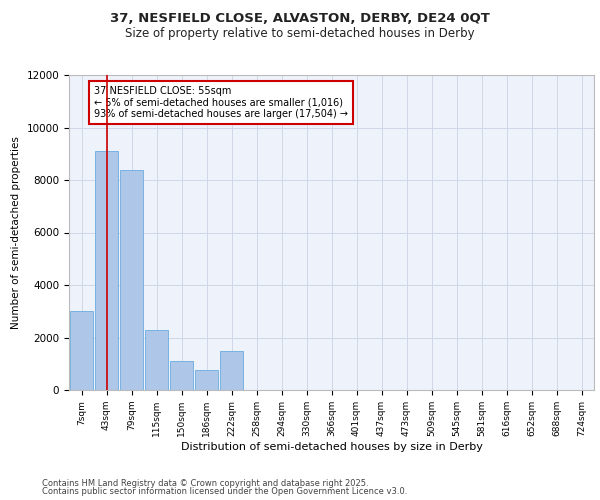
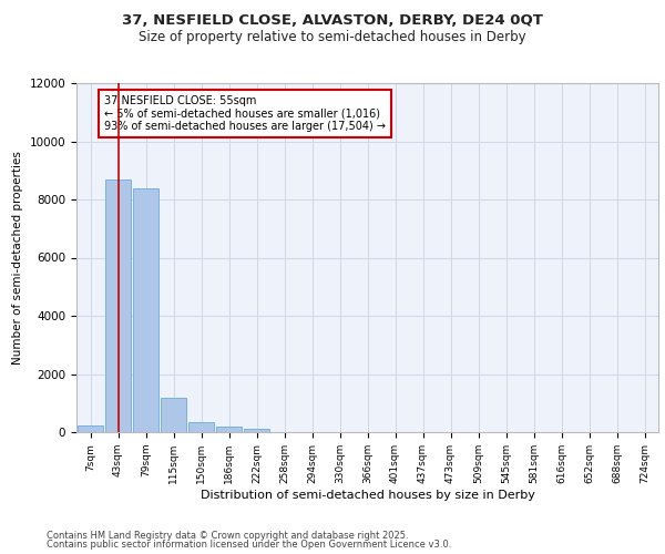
7sqm: 3000 -> 230
43sqm: 9100 -> 8680
115sqm: 2300 -> 1200
150sqm: 1100 -> 340
186sqm: 750 -> 190
222sqm: 1500 -> 110
